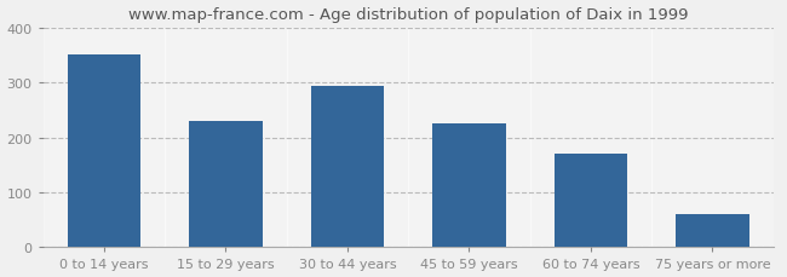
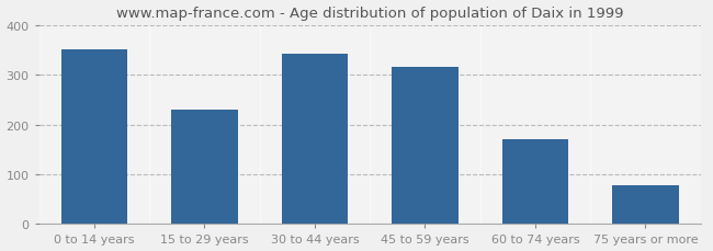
30 to 44 years: 295 -> 342
45 to 59 years: 225 -> 317
75 years or more: 60 -> 78
